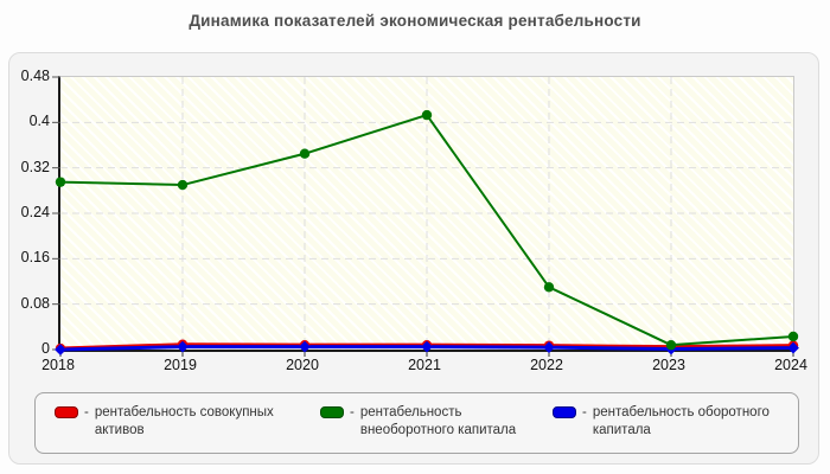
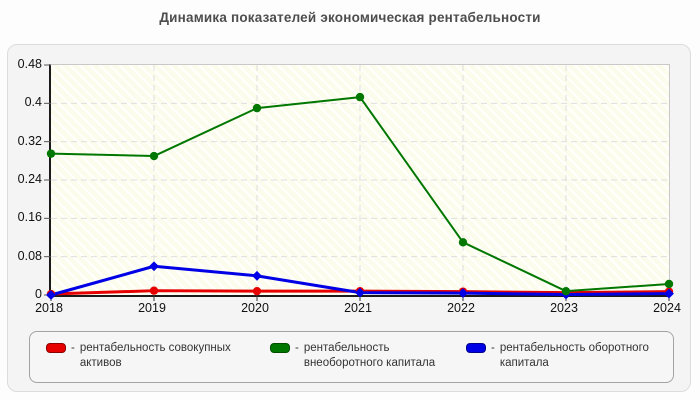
рентабельность оборотного капитала/2019: 0.01 -> 0.06
рентабельность оборотного капитала/2020: 0.01 -> 0.04
рентабельность внеоборотного капитала/2020: 0.34 -> 0.39
